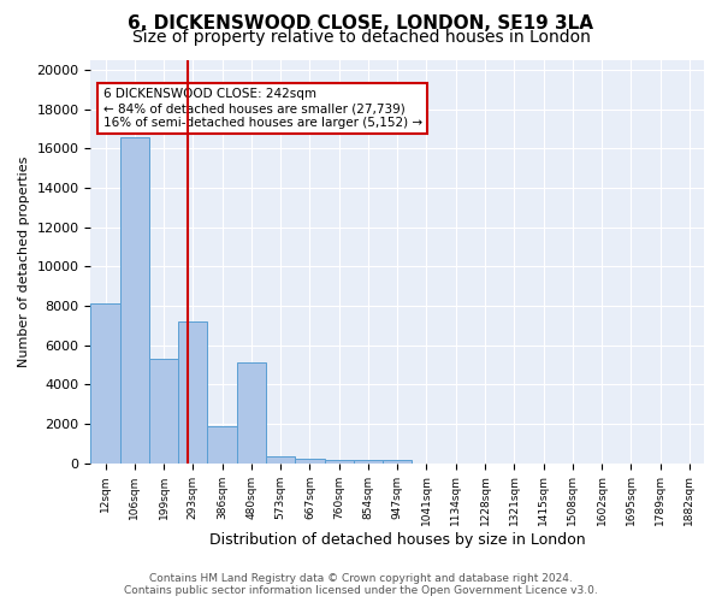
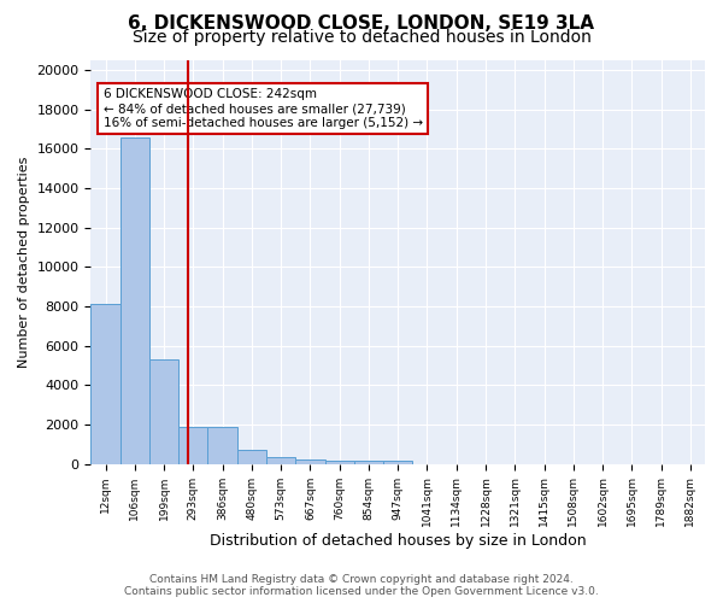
293sqm: 7200 -> 1800
480sqm: 5100 -> 700
